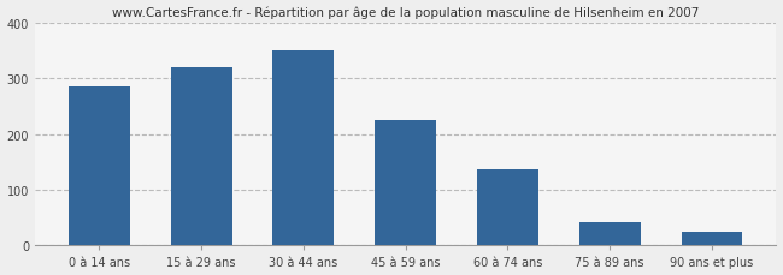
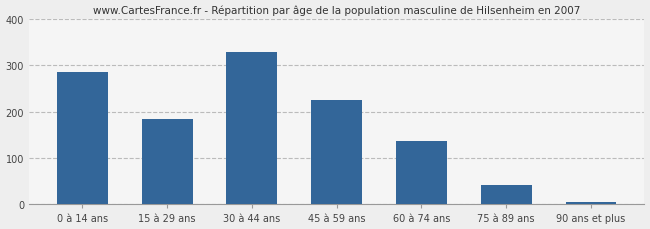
15 à 29 ans: 320 -> 184
30 à 44 ans: 350 -> 328
90 ans et plus: 25 -> 5
